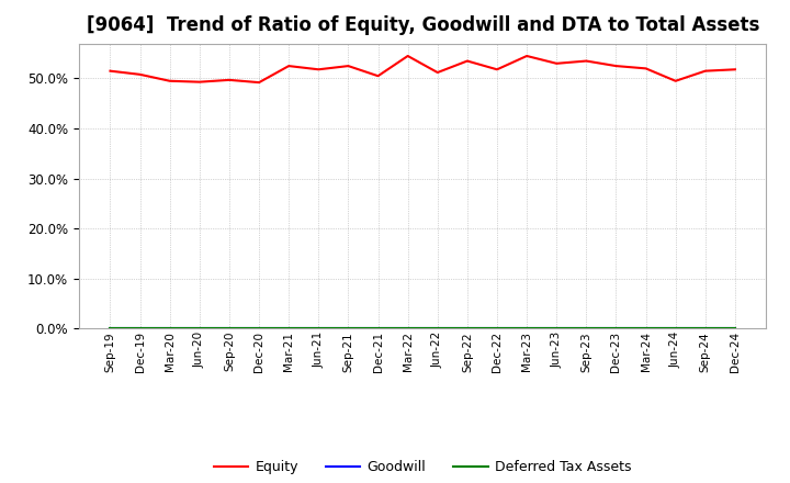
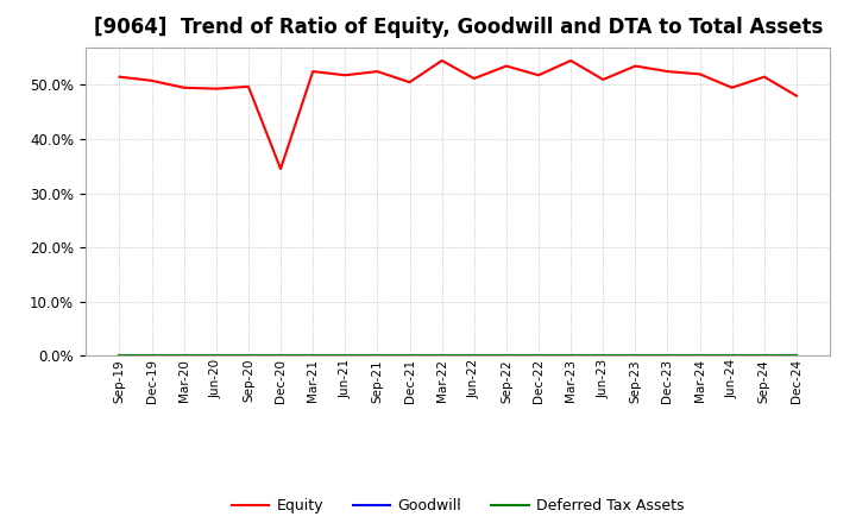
Equity/Dec-20: 49.2% -> 34.5%
Equity/Jun-23: 53.0% -> 51.0%
Equity/Dec-24: 51.8% -> 48.0%
